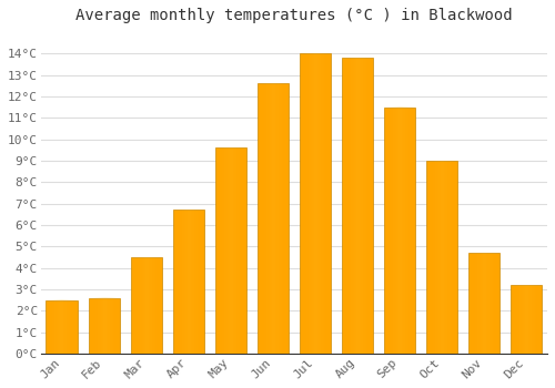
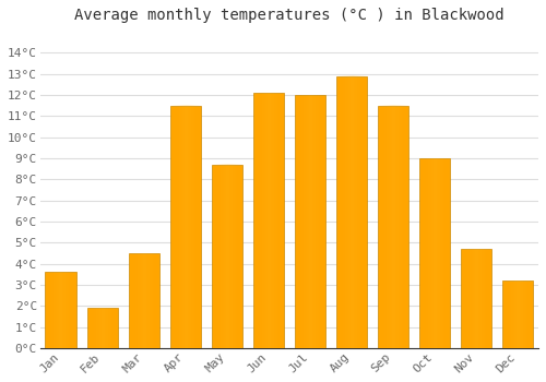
Jan: 2.5°C -> 3.6°C
Feb: 2.6°C -> 1.9°C
Apr: 6.7°C -> 11.5°C
May: 9.6°C -> 8.7°C
Jun: 12.6°C -> 12.1°C
Jul: 14.0°C -> 12.0°C
Aug: 13.8°C -> 12.9°C
